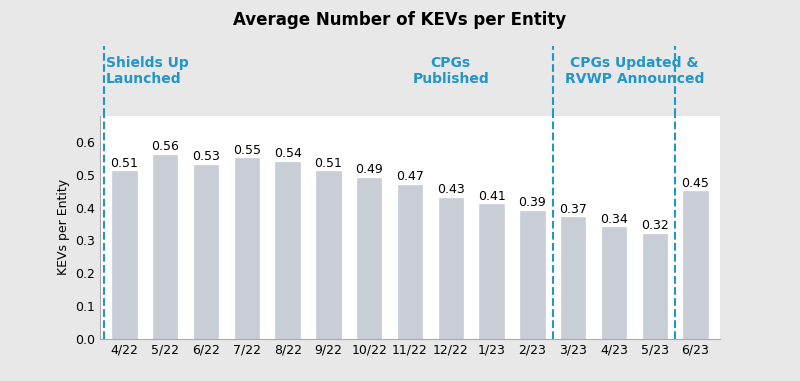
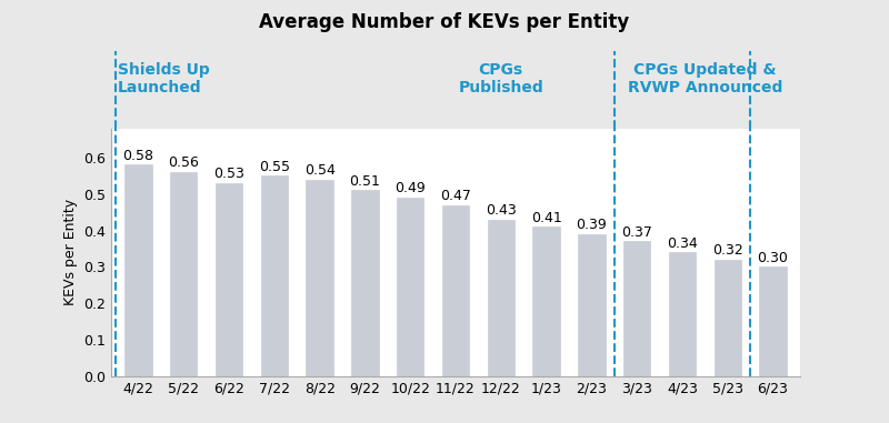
4/22: 0.51 -> 0.58
6/23: 0.45 -> 0.30
